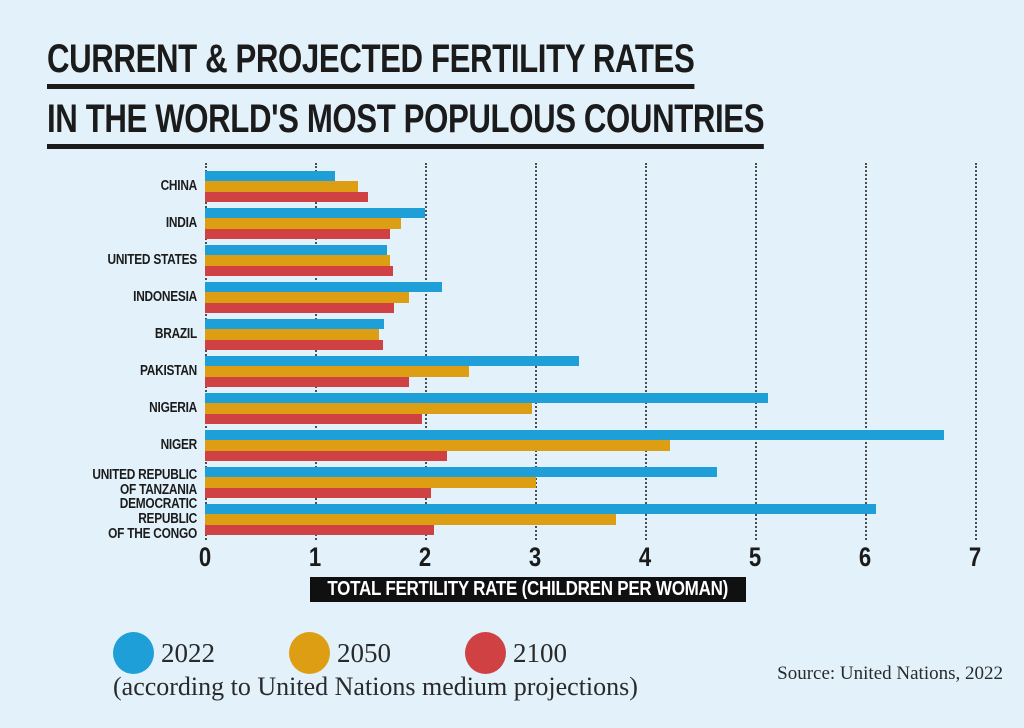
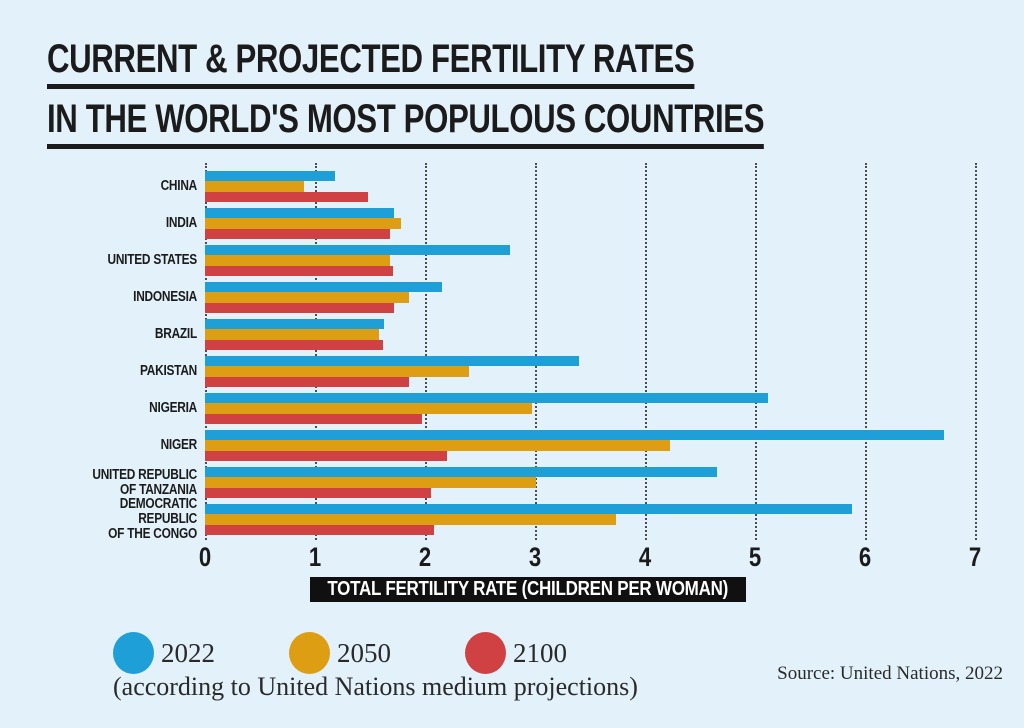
2050/CHINA: 1.39 -> 0.90
2022/INDIA: 2.00 -> 1.72
2022/UNITED STATES: 1.65 -> 2.77
2022/DEMOCRATIC REPUBLIC OF THE CONGO: 6.10 -> 5.88
